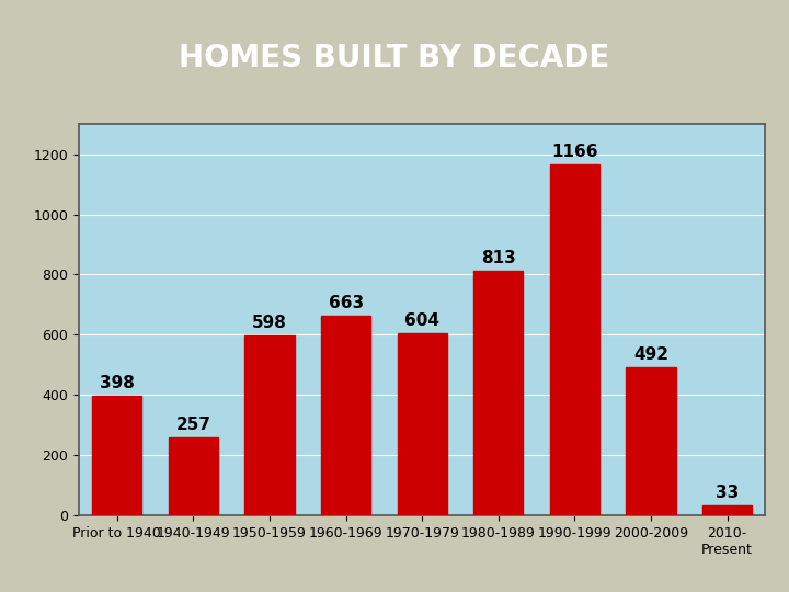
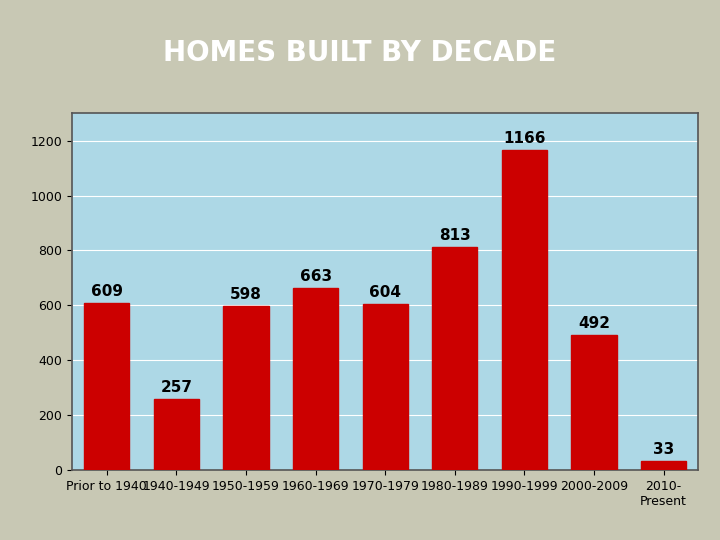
Prior to 1940: 398 -> 609
